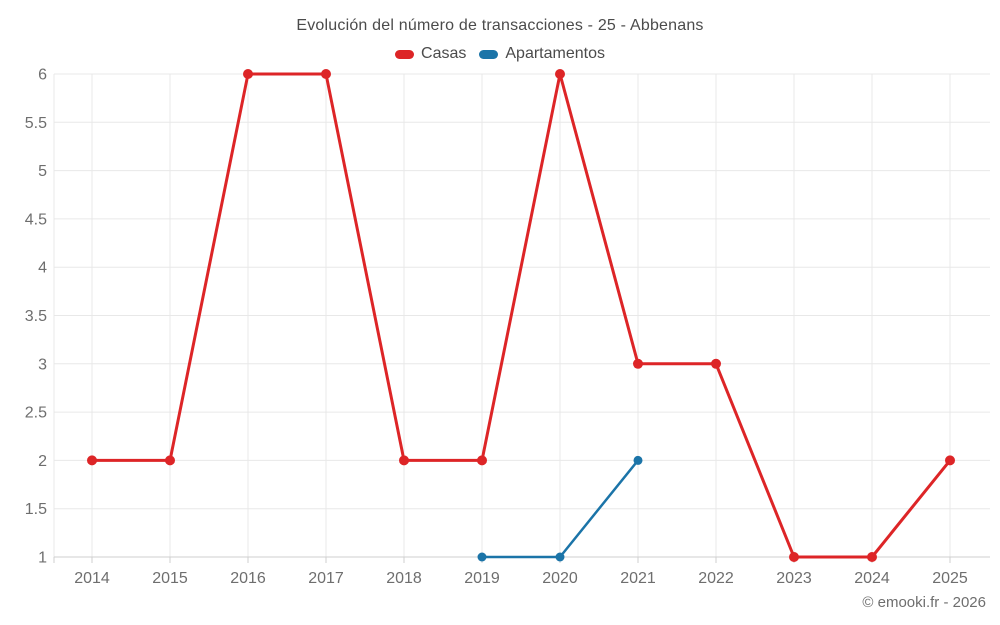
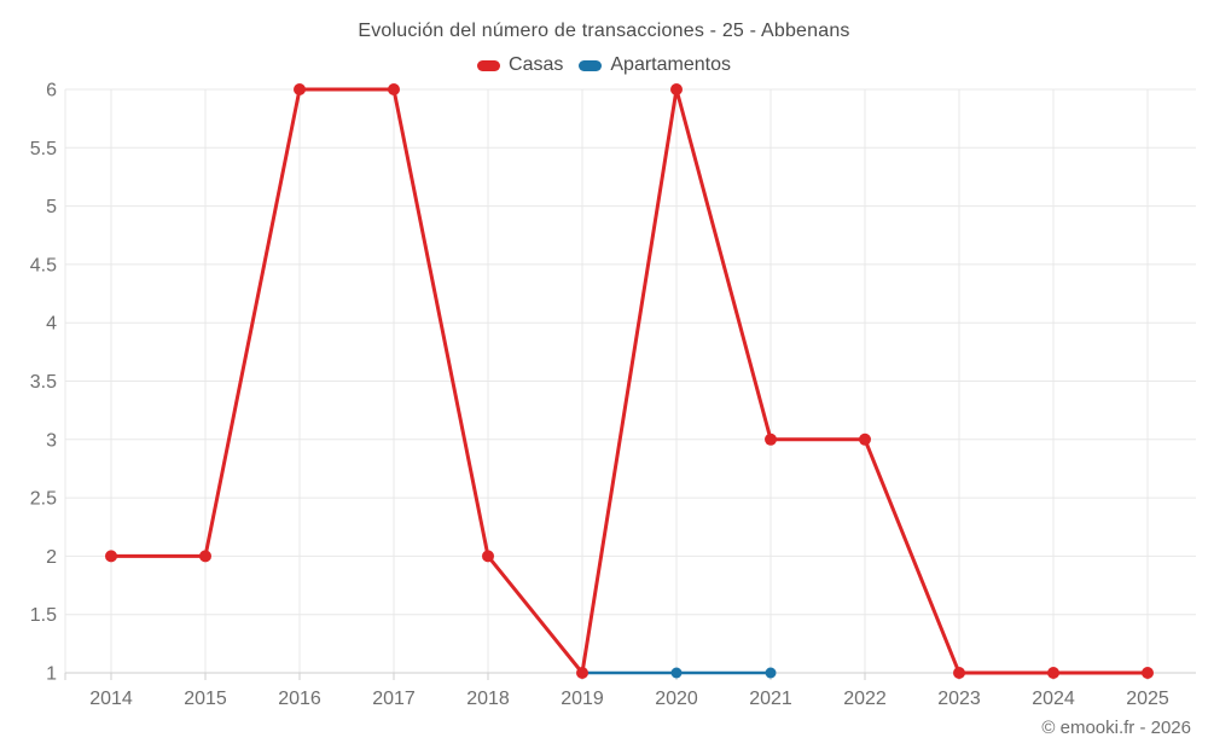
Casas/2019: 2 -> 1
Apartamentos/2021: 2 -> 1
Casas/2025: 2 -> 1
